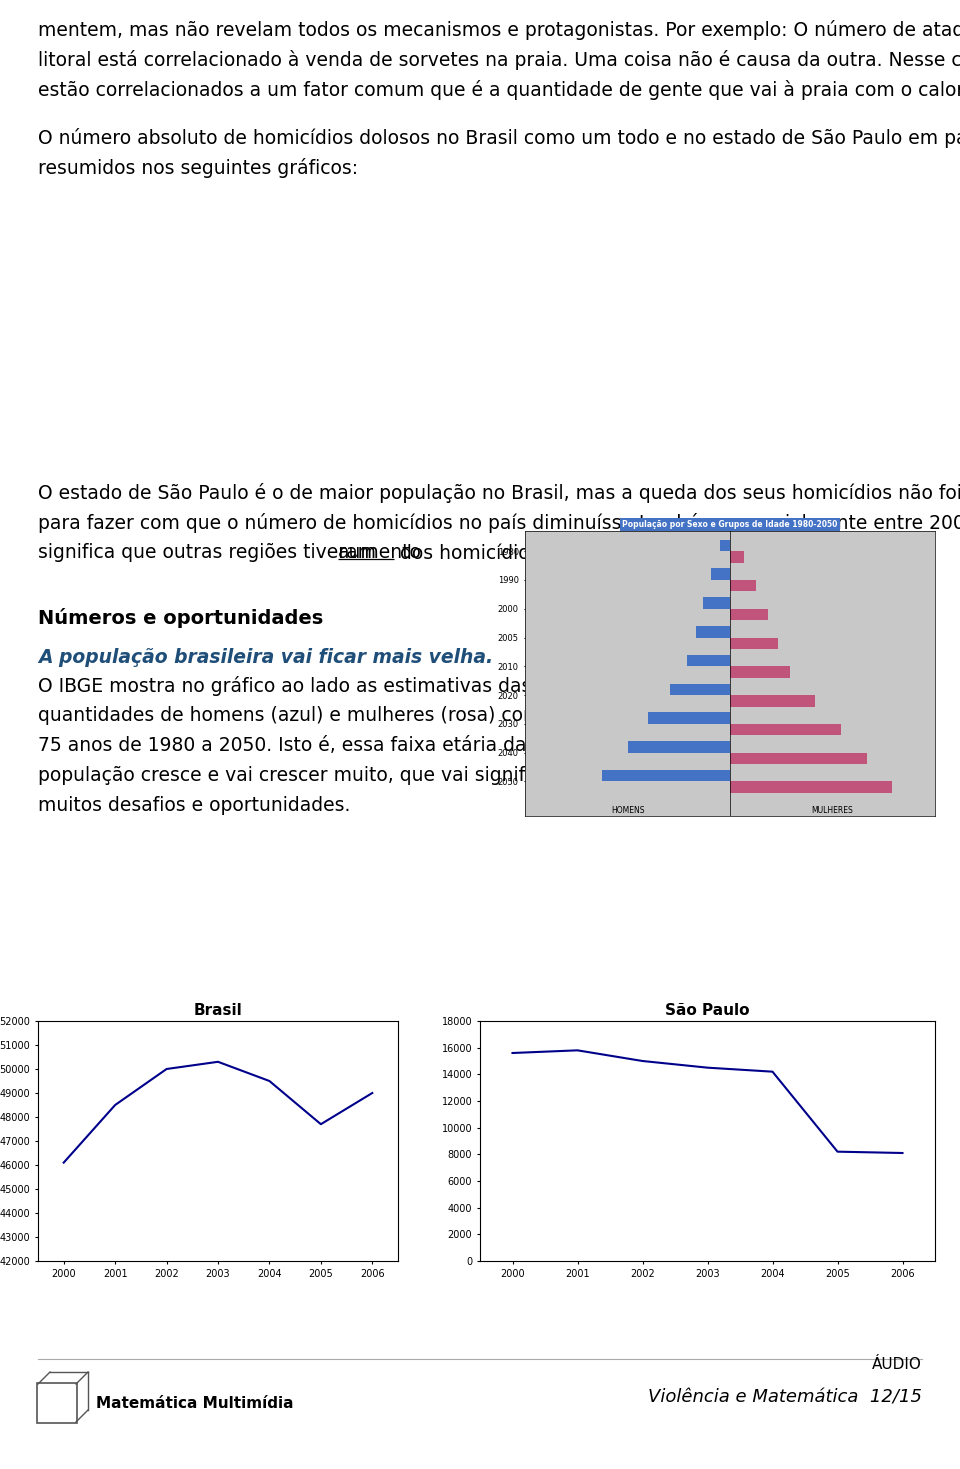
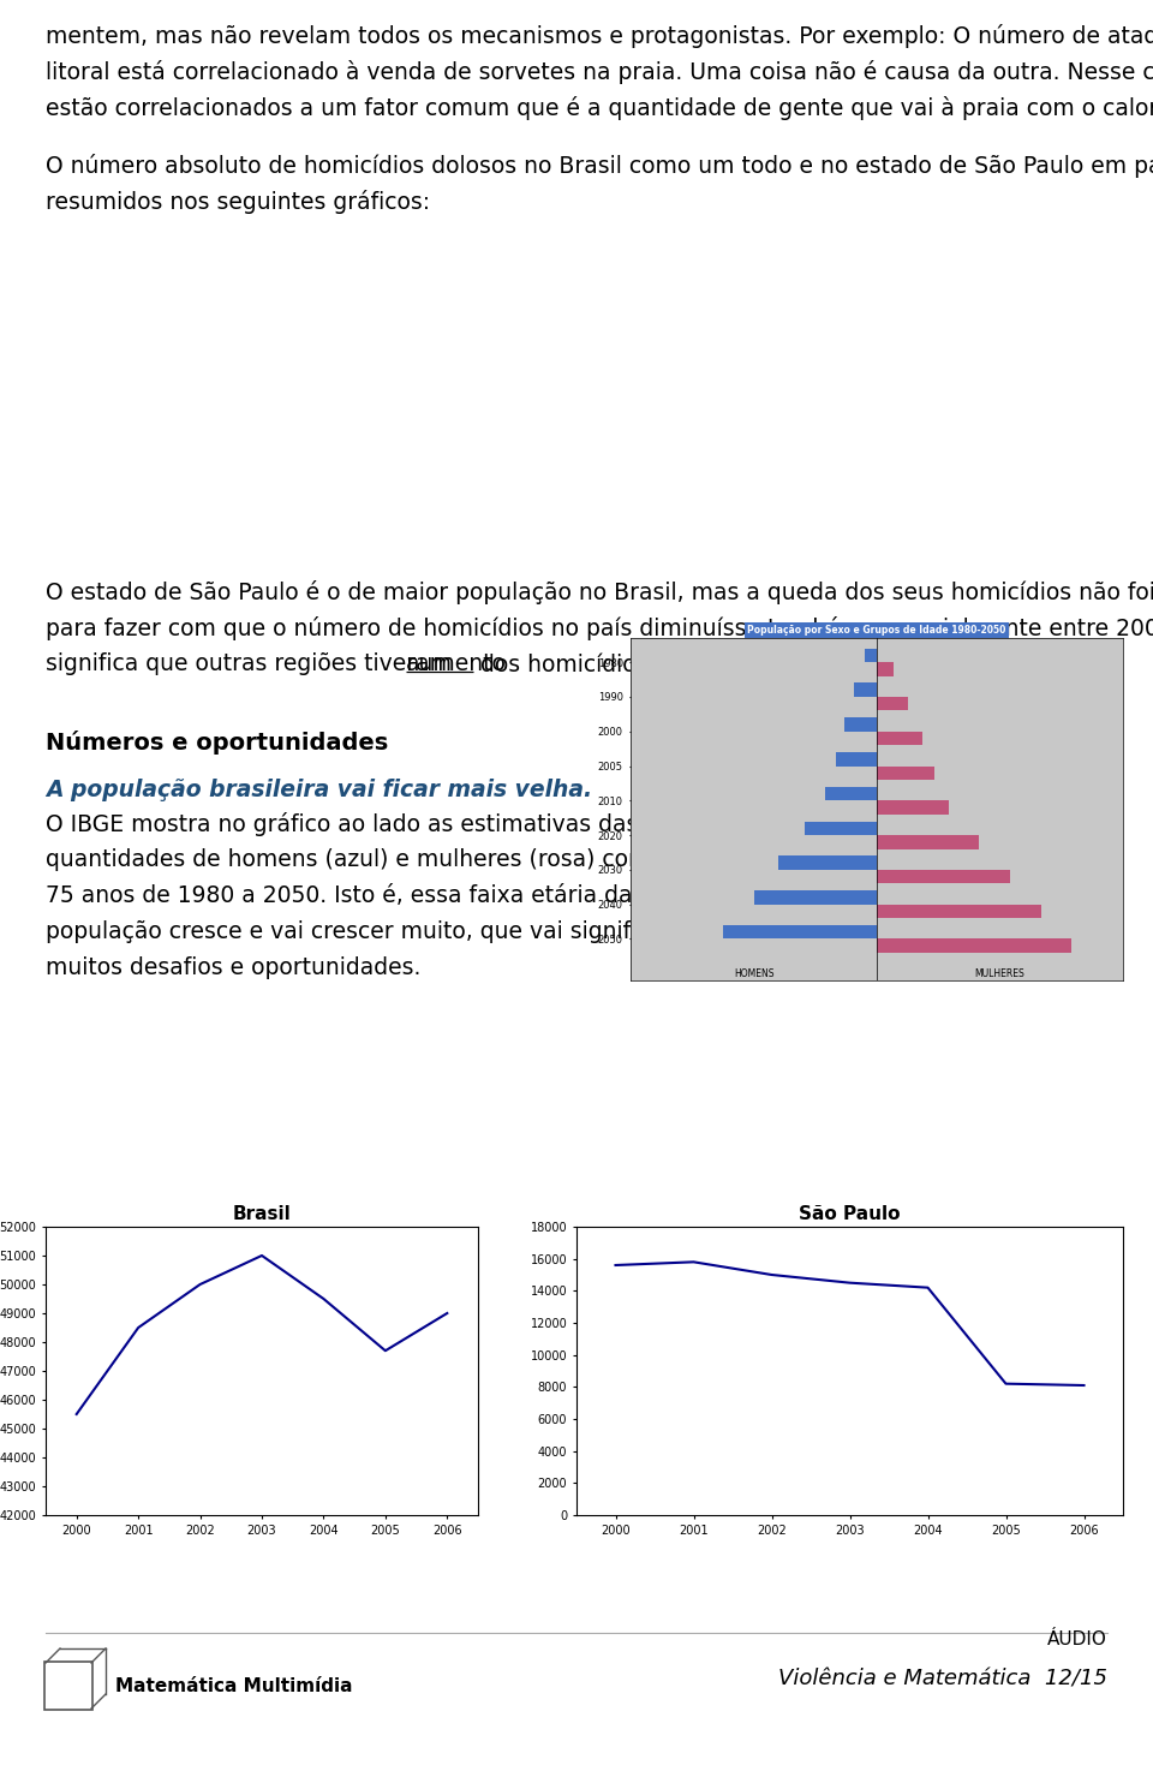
Brasil/2000: 46100 -> 45500
Brasil/2003: 50300 -> 51000
